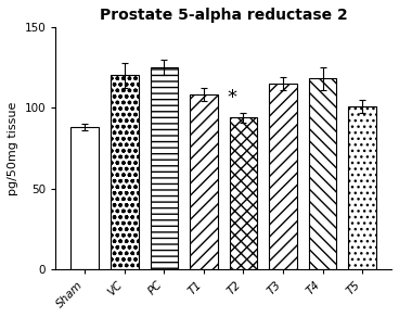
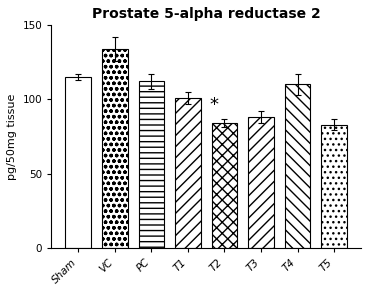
Sham: 88 -> 115
VC: 120 -> 134
PC: 125 -> 112
T1: 108 -> 101
T2: 94 -> 84
T3: 115 -> 88
T4: 118 -> 110
T5: 101 -> 83
